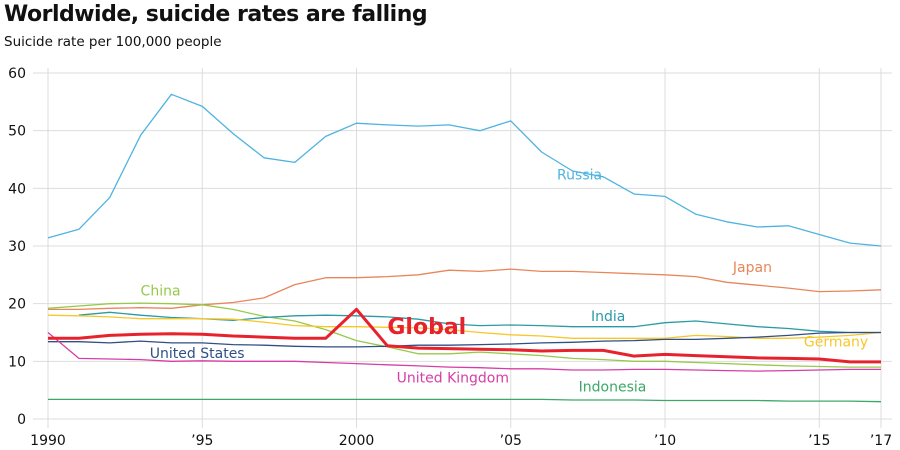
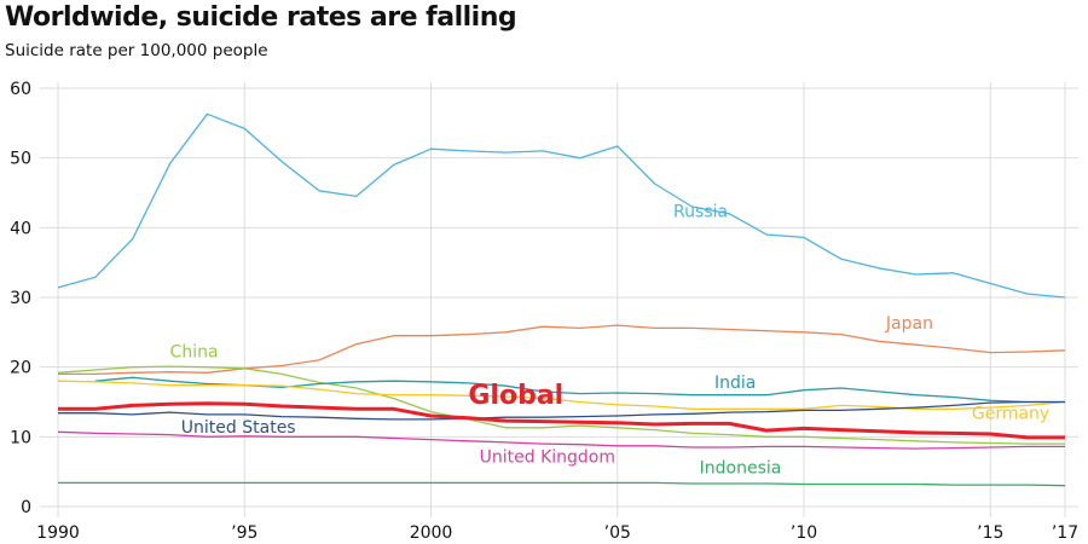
United Kingdom/1990: 15 -> 11
Global/2000: 19 -> 13
